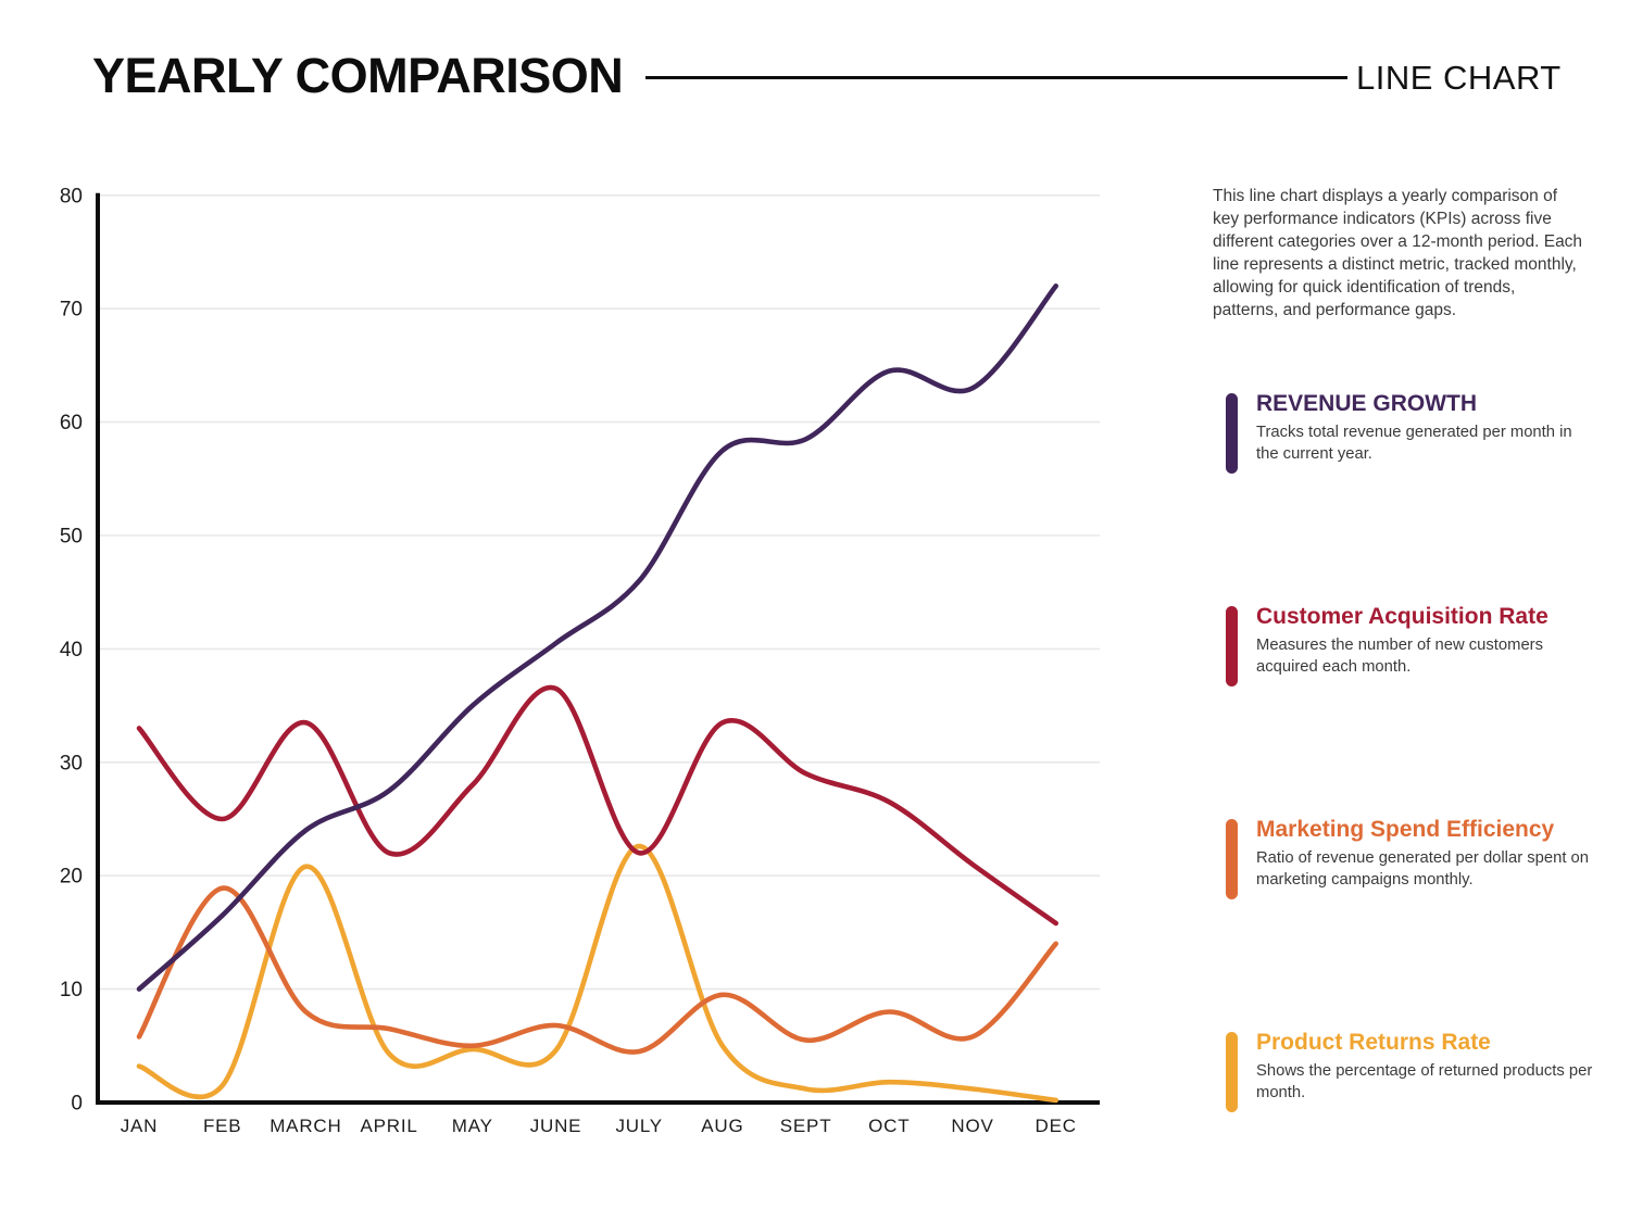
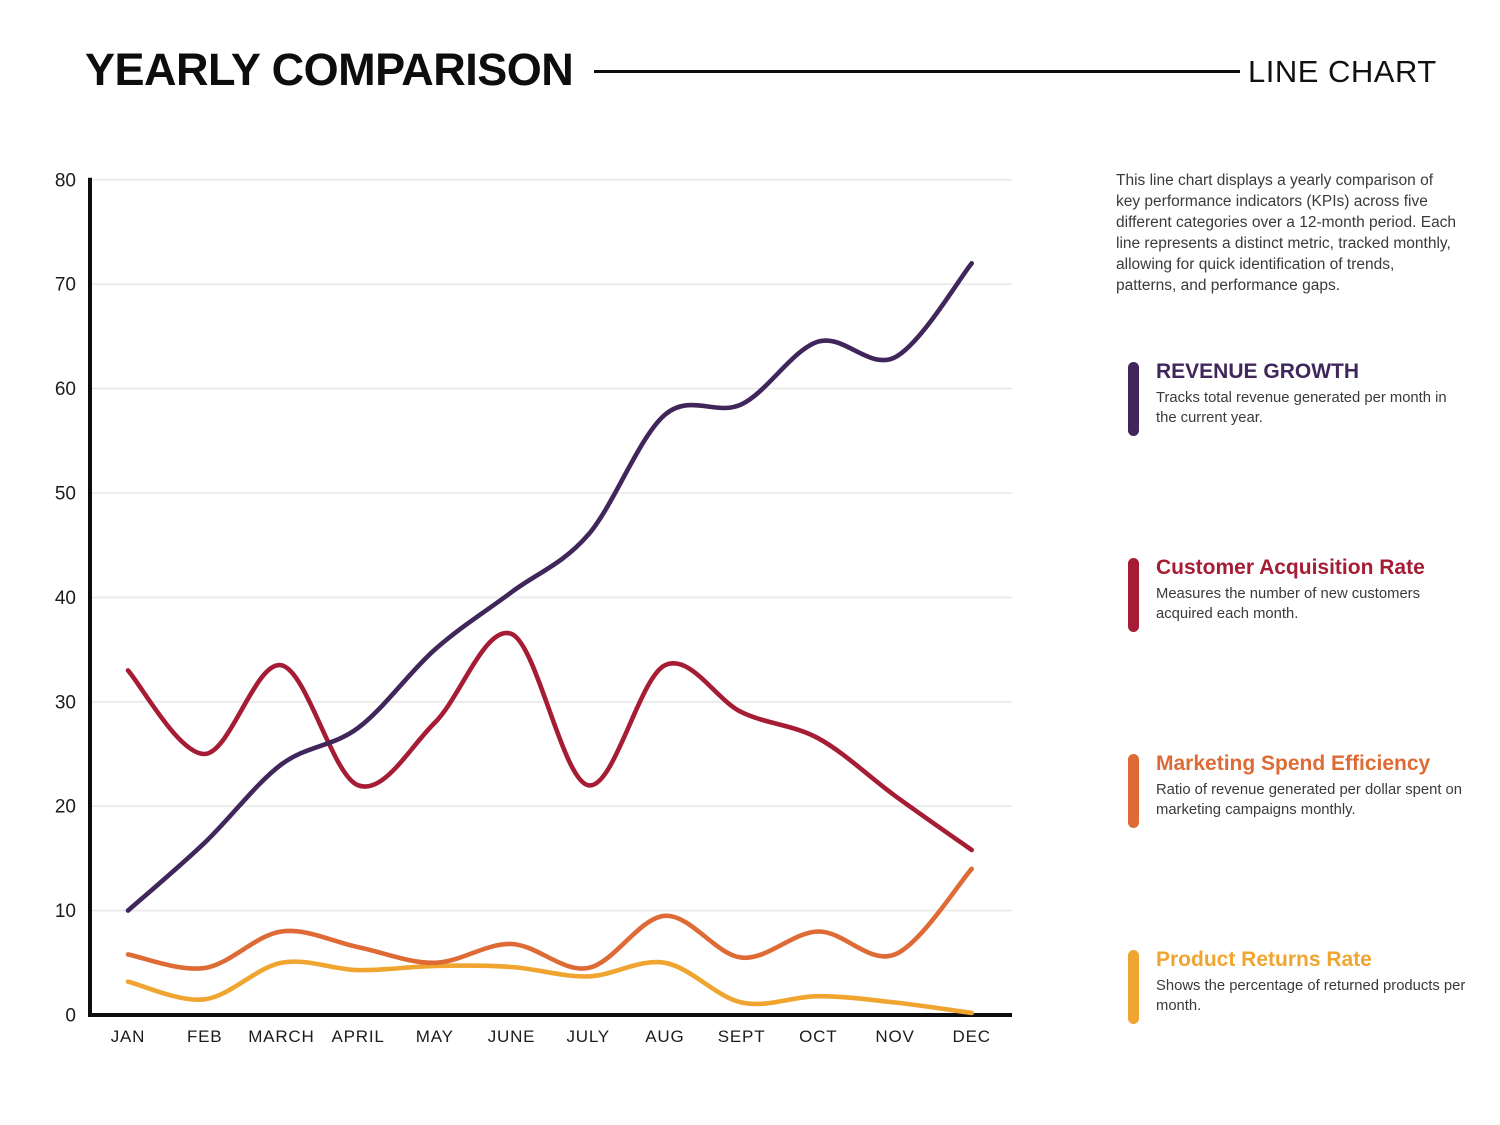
Marketing Spend Efficiency/FEB: 18.9 -> 4.5
Product Returns Rate/MARCH: 20.8 -> 5.0
Product Returns Rate/JULY: 22.6 -> 3.7
